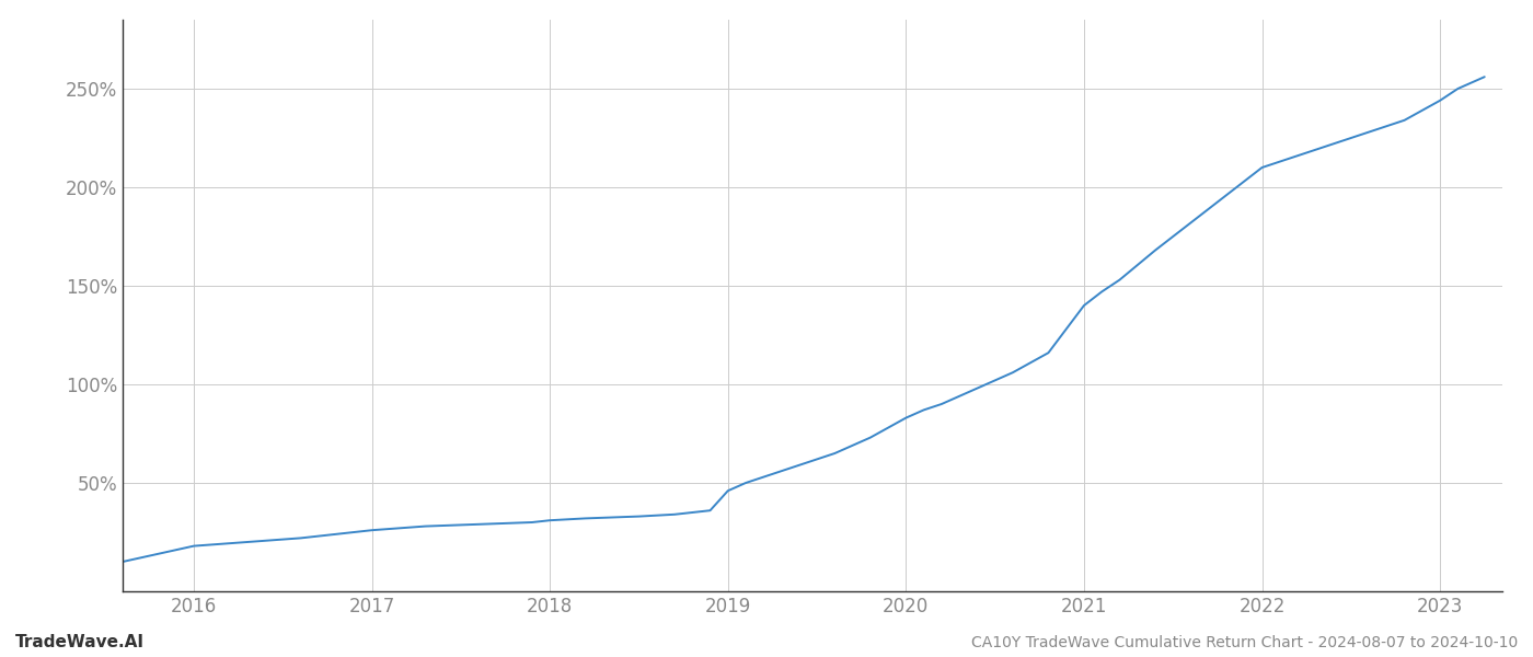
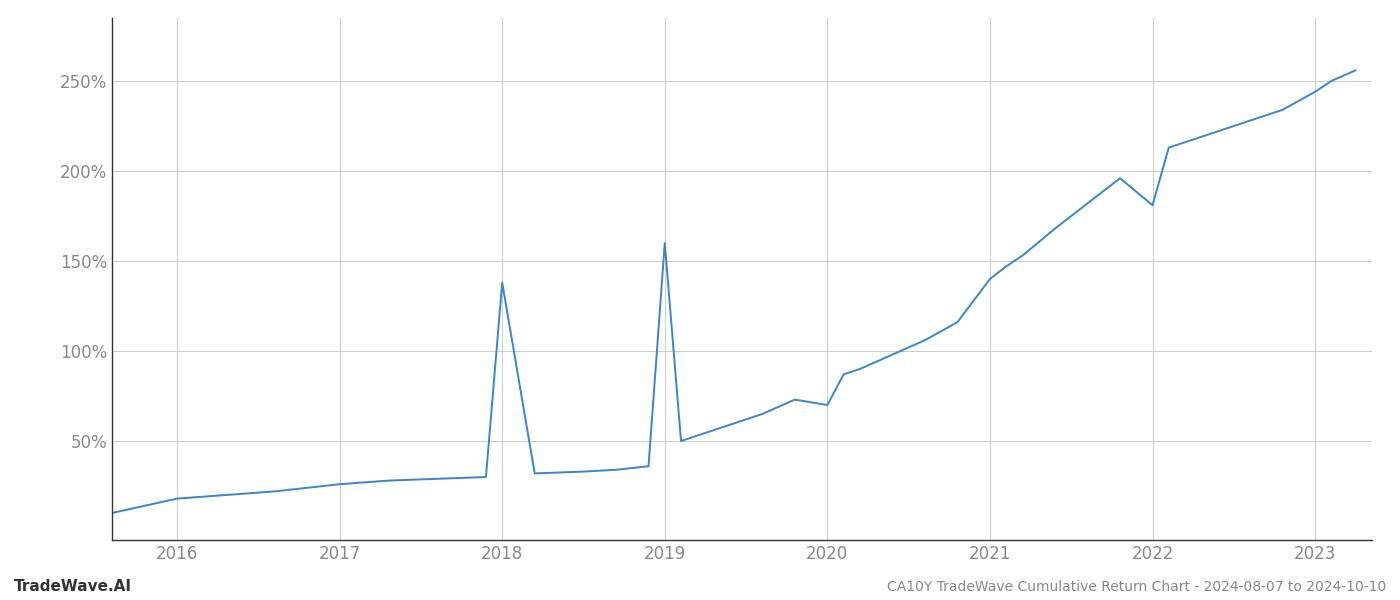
2018: 31% -> 138%
2019: 46% -> 160%
2020: 83% -> 70%
2022: 210% -> 181%
